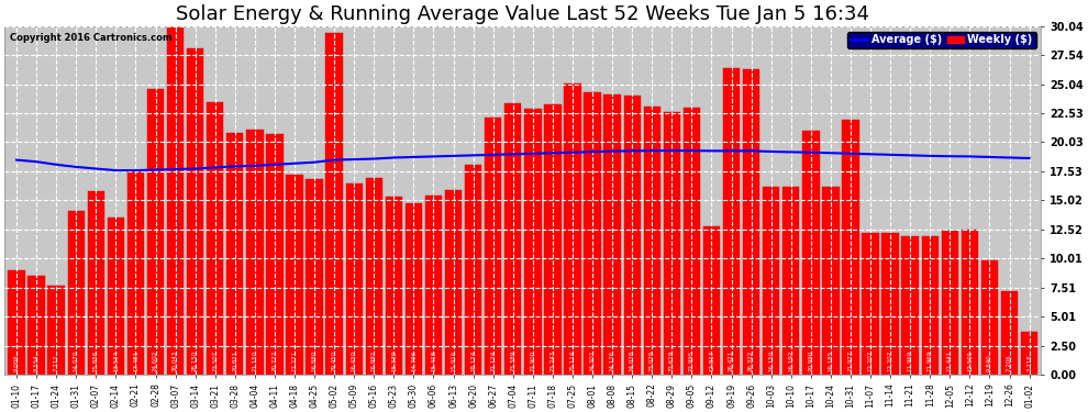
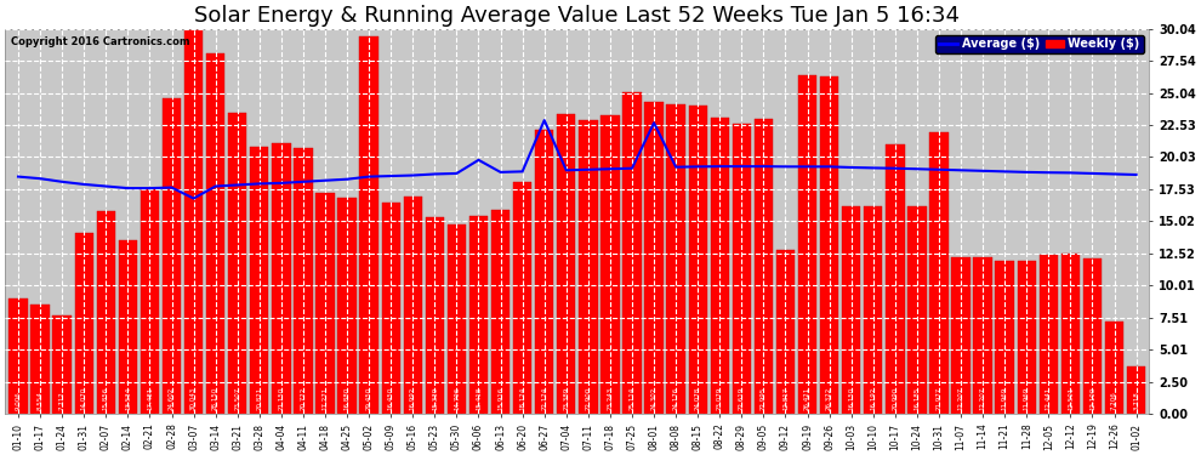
Average ($)/03-07: 17.7 -> 16.8
Average ($)/06-06: 18.8 -> 19.8
Average ($)/06-27: 18.9 -> 22.9
Average ($)/08-01: 19.2 -> 22.7
Weekly ($)/12-19: 9.8 -> 12.1
